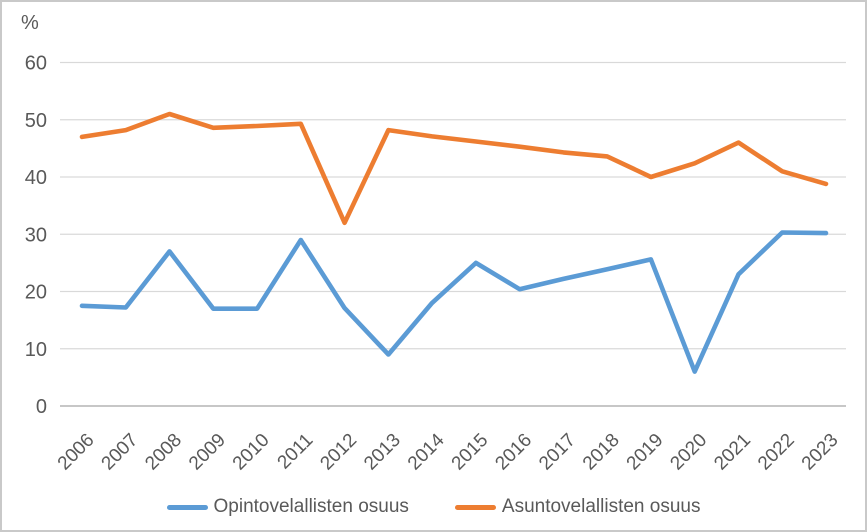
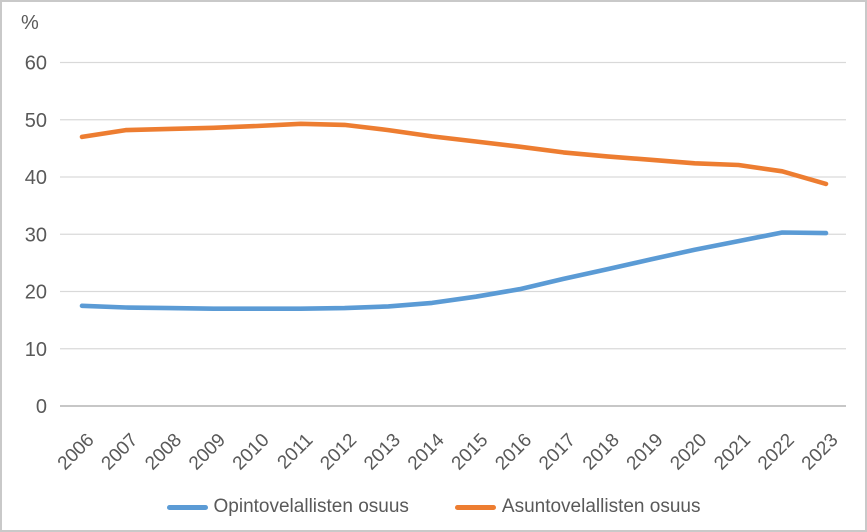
Opintovelallisten osuus/2008: 27 -> 17
Asuntovelallisten osuus/2008: 51 -> 48
Opintovelallisten osuus/2011: 29 -> 17
Asuntovelallisten osuus/2012: 32 -> 49
Opintovelallisten osuus/2013: 9 -> 17
Opintovelallisten osuus/2015: 25 -> 19
Asuntovelallisten osuus/2019: 40 -> 43
Opintovelallisten osuus/2020: 6 -> 27
Opintovelallisten osuus/2021: 23 -> 29
Asuntovelallisten osuus/2021: 46 -> 42
